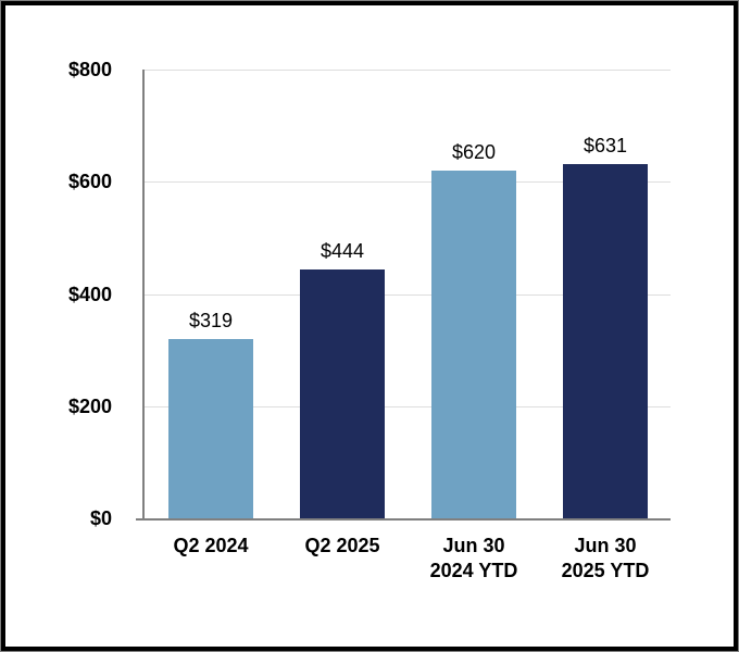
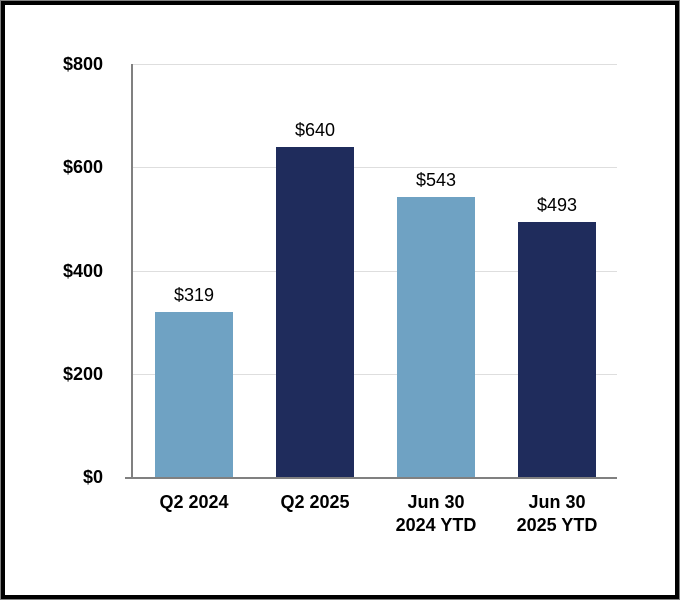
Q2 2025: $444 -> $640
Jun 30 2024 YTD: $620 -> $543
Jun 30 2025 YTD: $631 -> $493
